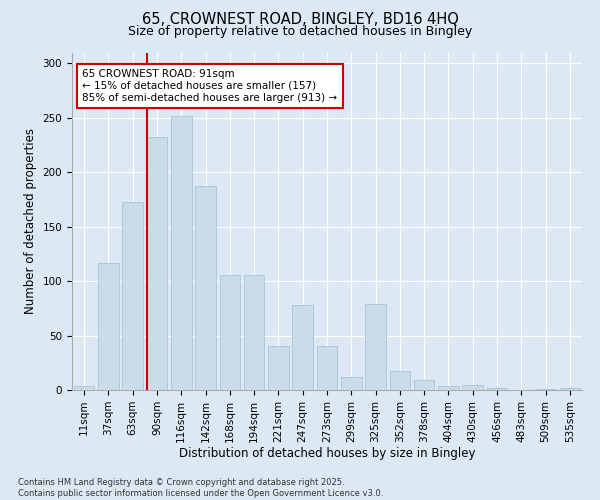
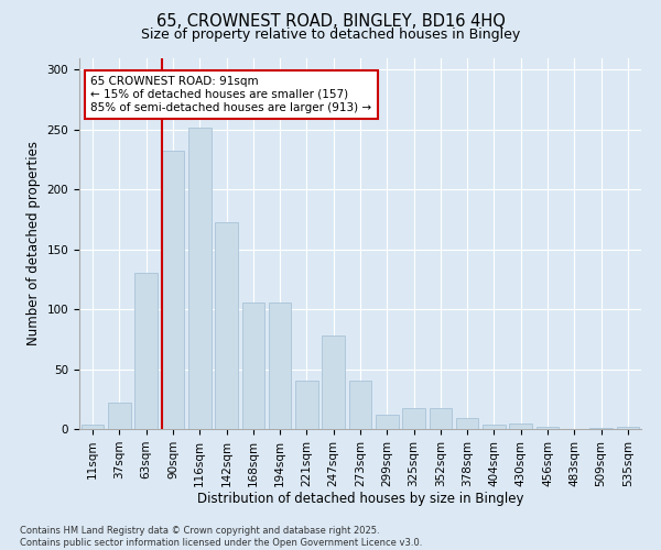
37sqm: 117 -> 22
63sqm: 173 -> 130
142sqm: 187 -> 173
325sqm: 79 -> 17
